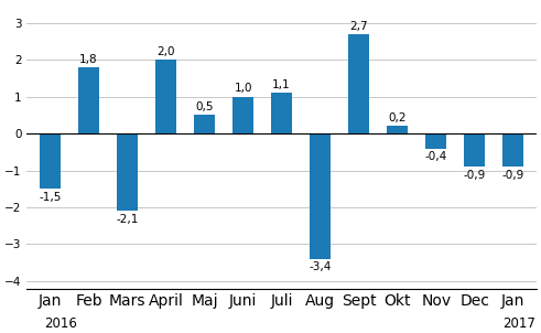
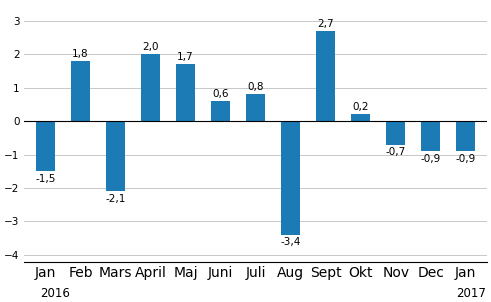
Maj: 0,5 -> 1,7
Juni: 1,0 -> 0,6
Juli: 1,1 -> 0,8
Nov: -0,4 -> -0,7
